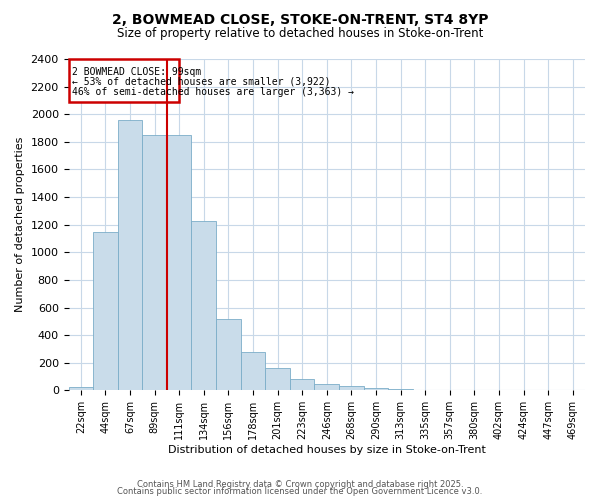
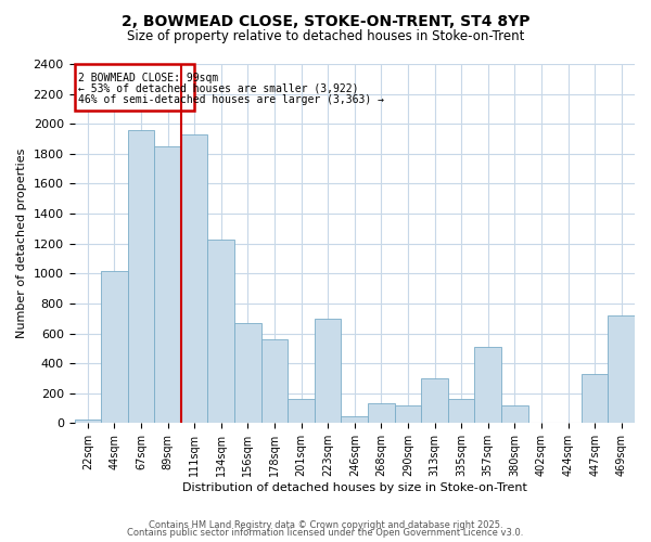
44sqm: 1150 -> 1020
111sqm: 1850 -> 1930
156sqm: 520 -> 670
178sqm: 280 -> 560
223sqm: 80 -> 700
268sqm: 40 -> 130
290sqm: 20 -> 120
313sqm: 10 -> 300
335sqm: 0 -> 160
357sqm: 0 -> 510
380sqm: 0 -> 120
447sqm: 0 -> 330
469sqm: 0 -> 720
